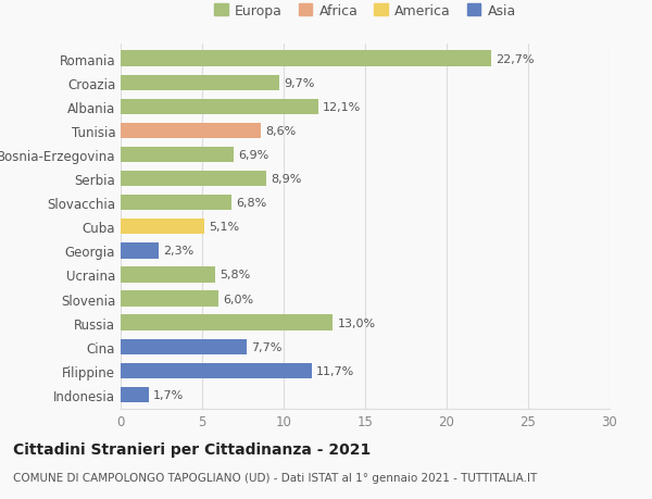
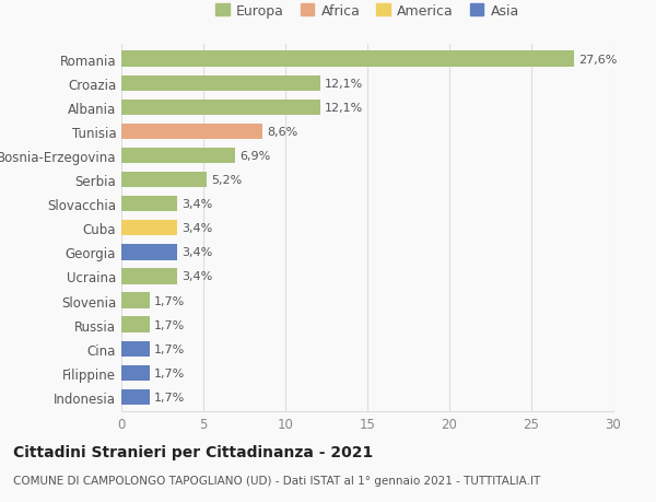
Romania: 22,7% -> 27,6%
Croazia: 9,7% -> 12,1%
Serbia: 8,9% -> 5,2%
Slovacchia: 6,8% -> 3,4%
Cuba: 5,1% -> 3,4%
Georgia: 2,3% -> 3,4%
Ucraina: 5,8% -> 3,4%
Slovenia: 6,0% -> 1,7%
Russia: 13,0% -> 1,7%
Cina: 7,7% -> 1,7%
Filippine: 11,7% -> 1,7%
